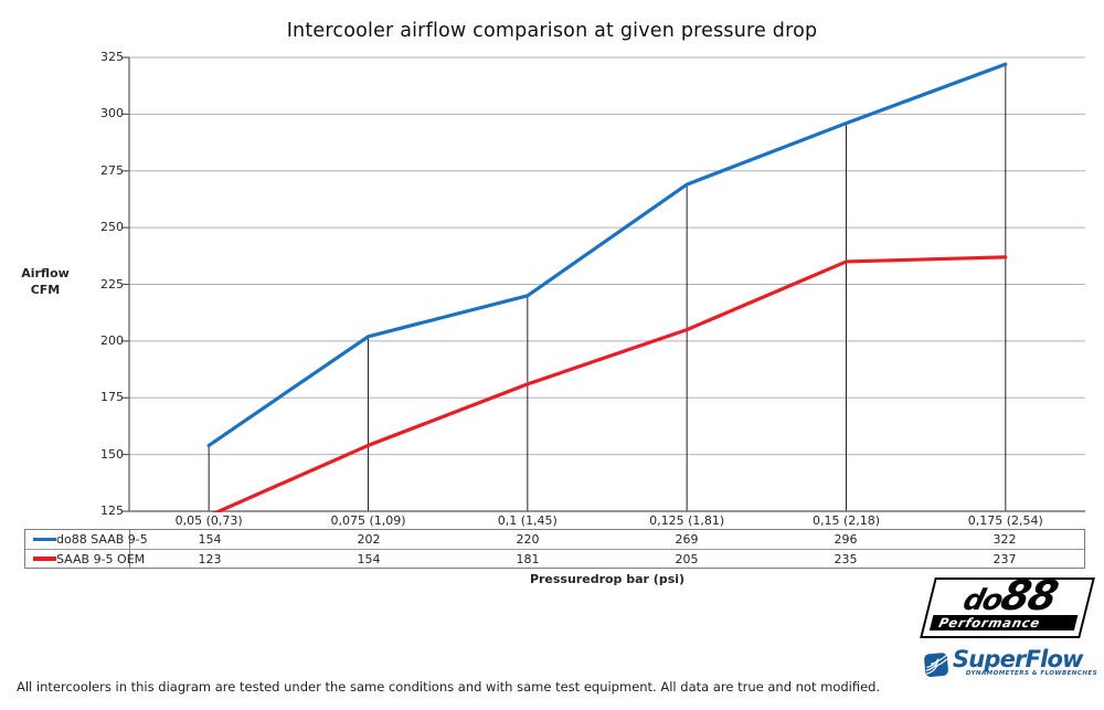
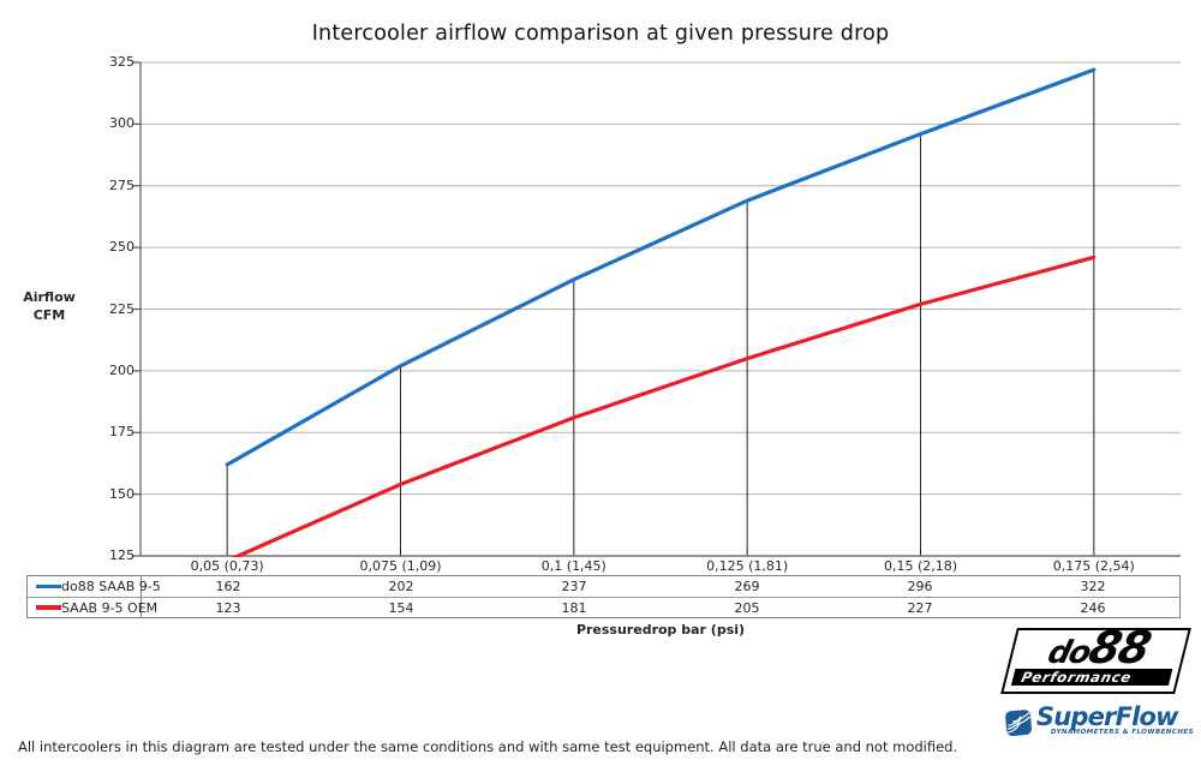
do88 SAAB 9-5/0,05 (0,73): 154 -> 162
do88 SAAB 9-5/0,1 (1,45): 220 -> 237
SAAB 9-5 OEM/0,15 (2,18): 235 -> 227
SAAB 9-5 OEM/0,175 (2,54): 237 -> 246
